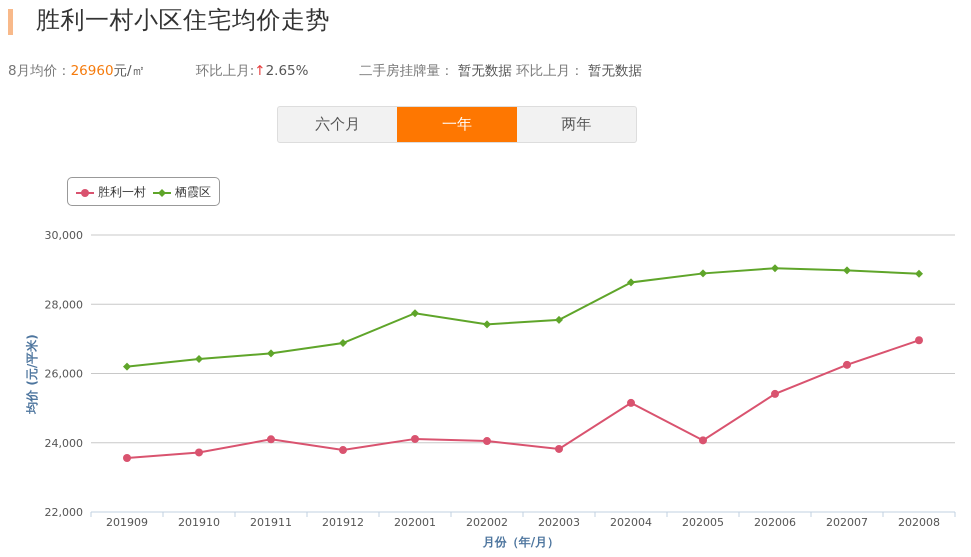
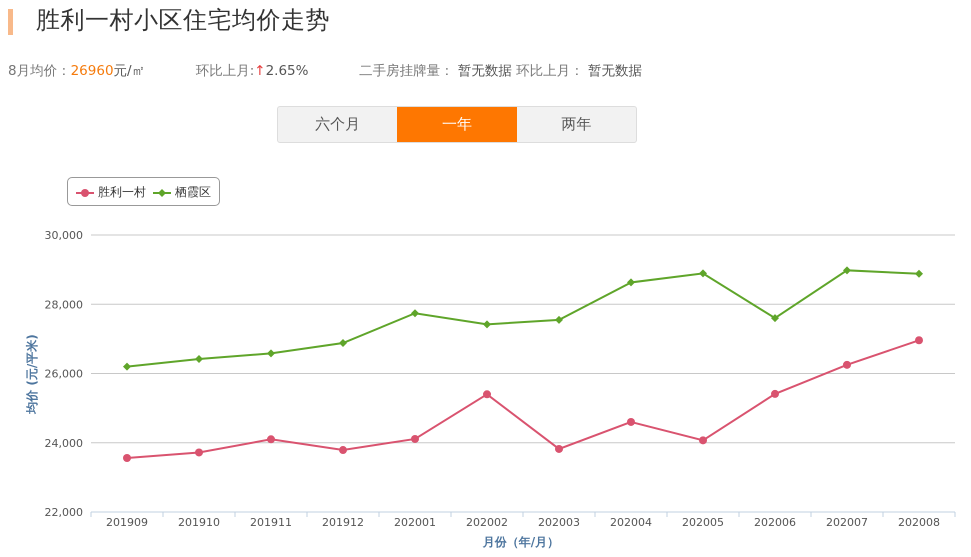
胜利一村/202002: 24000 -> 25400
胜利一村/202004: 25200 -> 24600
栖霞区/202006: 29000 -> 27600
